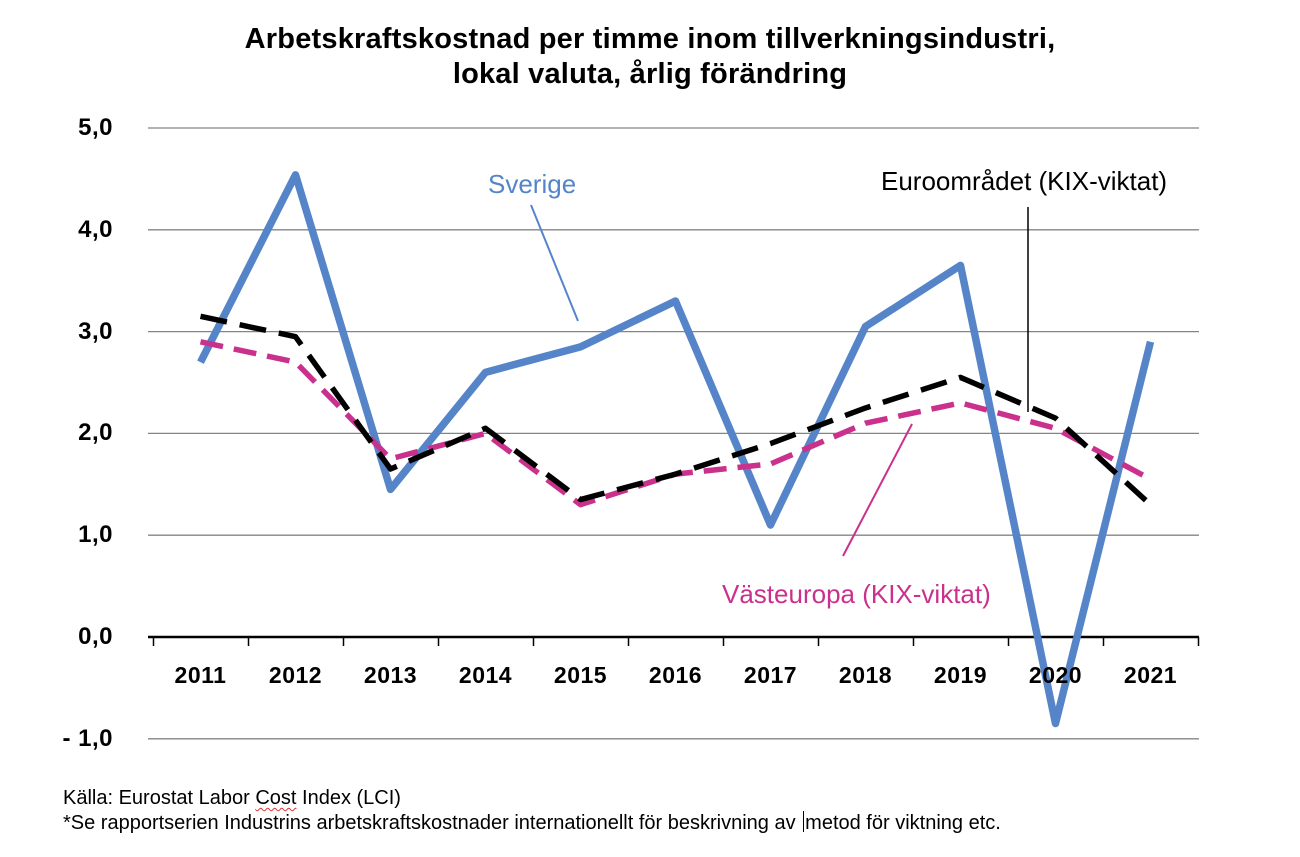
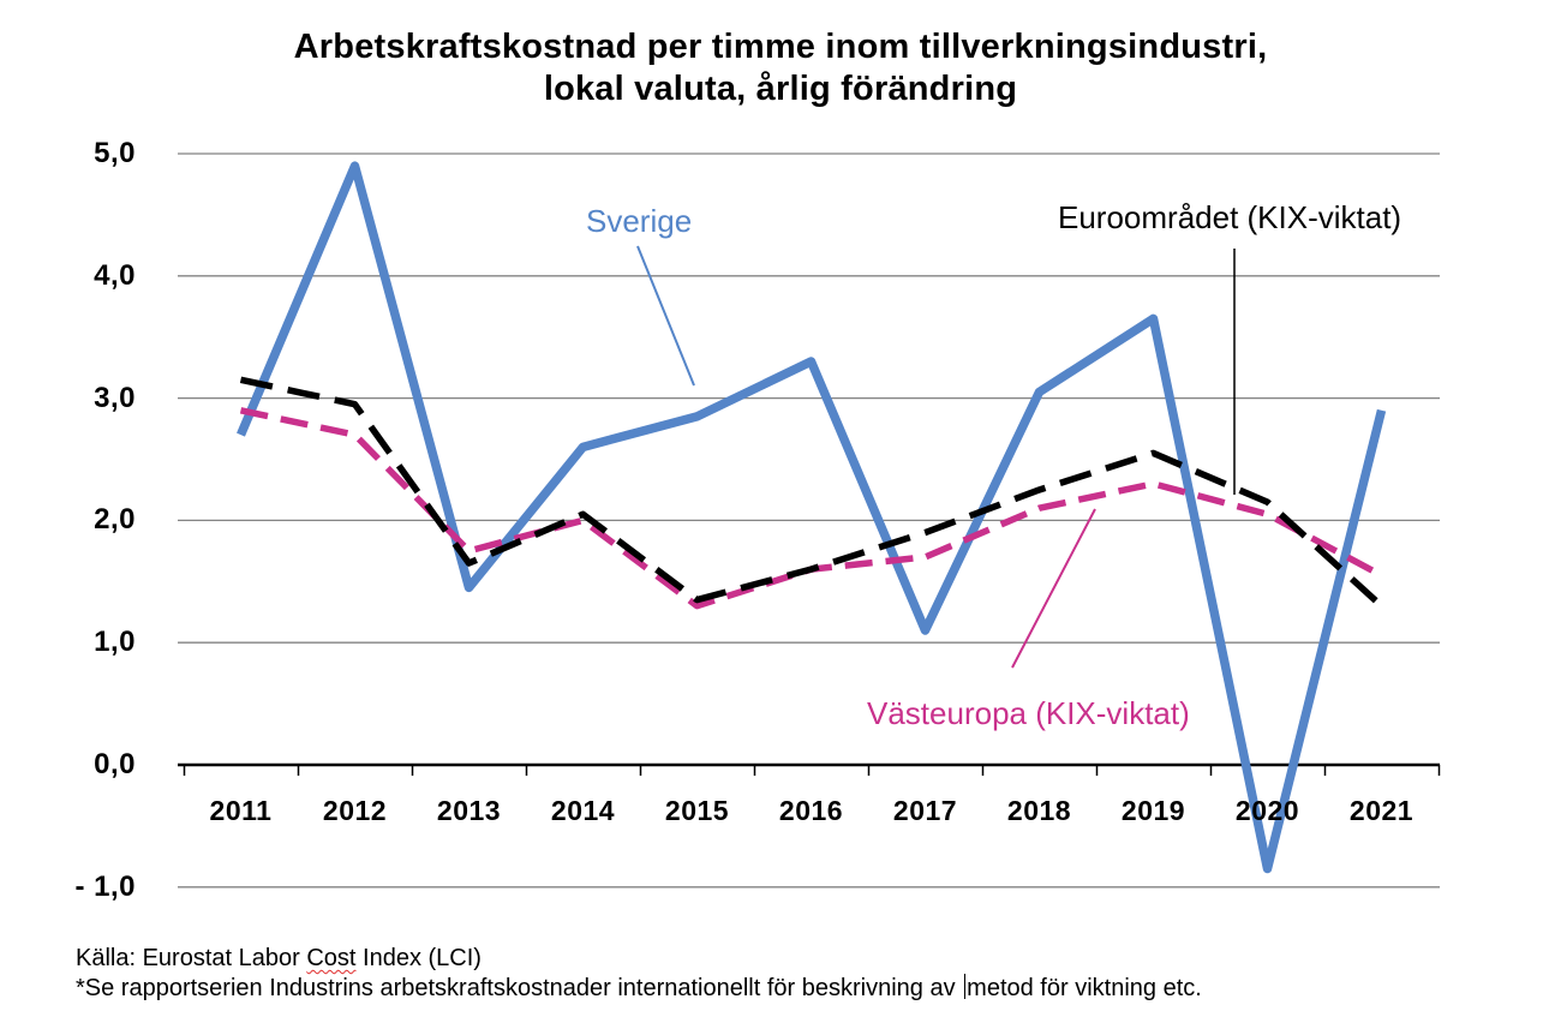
Sverige/2012: 4,54 -> 4,90
